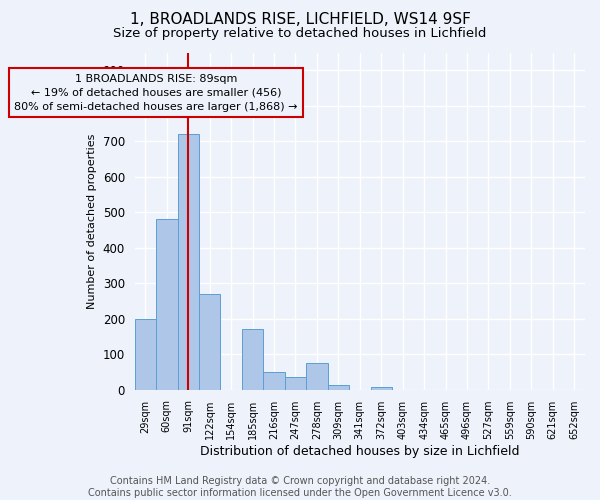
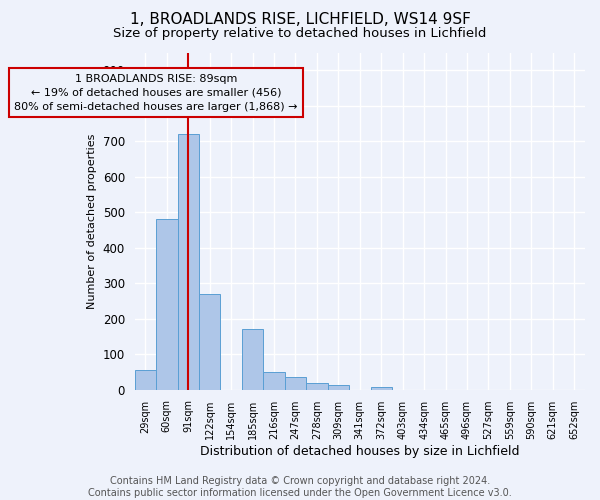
29sqm: 200 -> 55
278sqm: 75 -> 20
